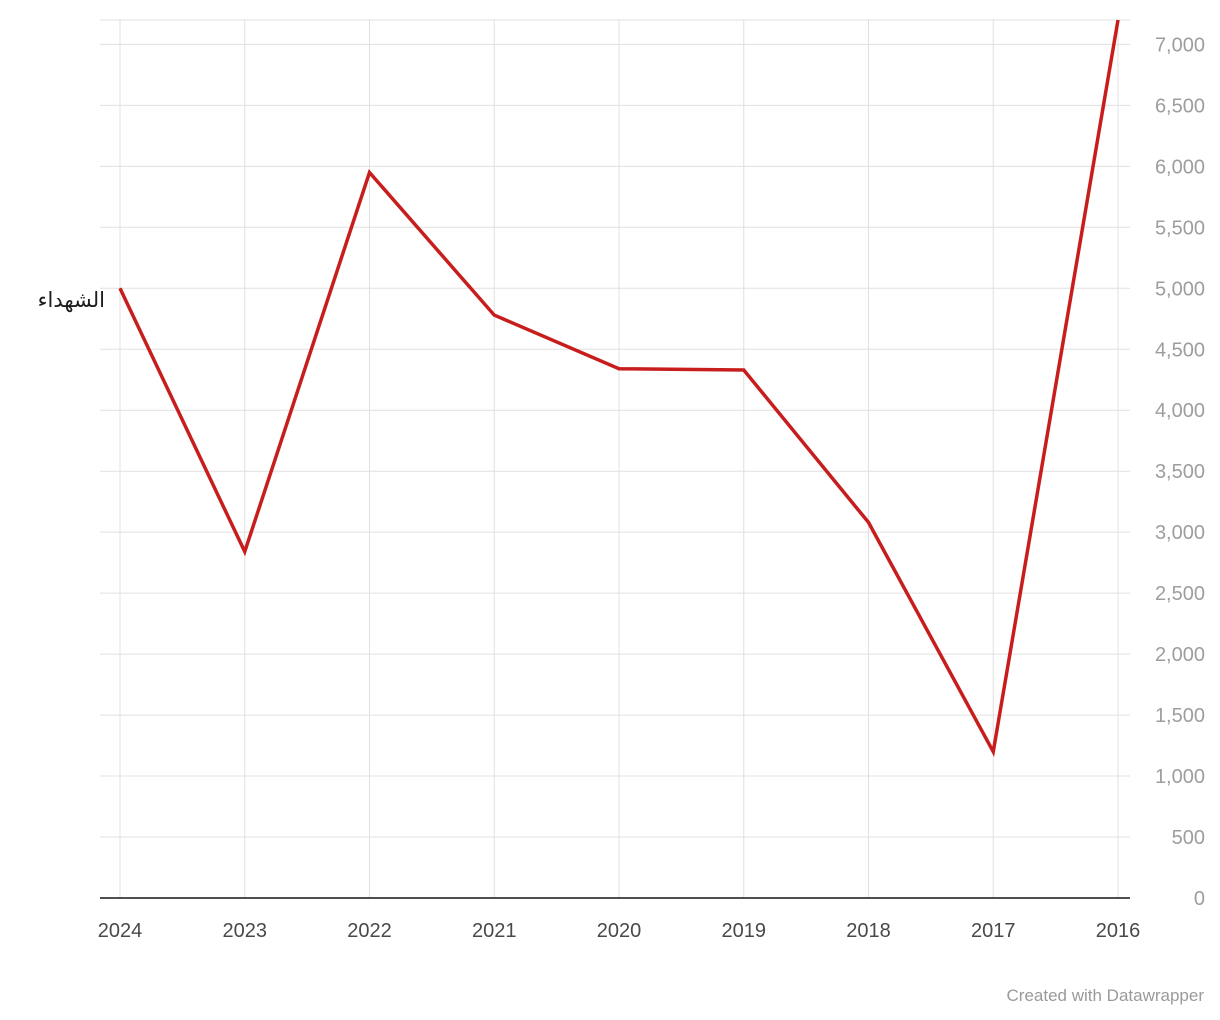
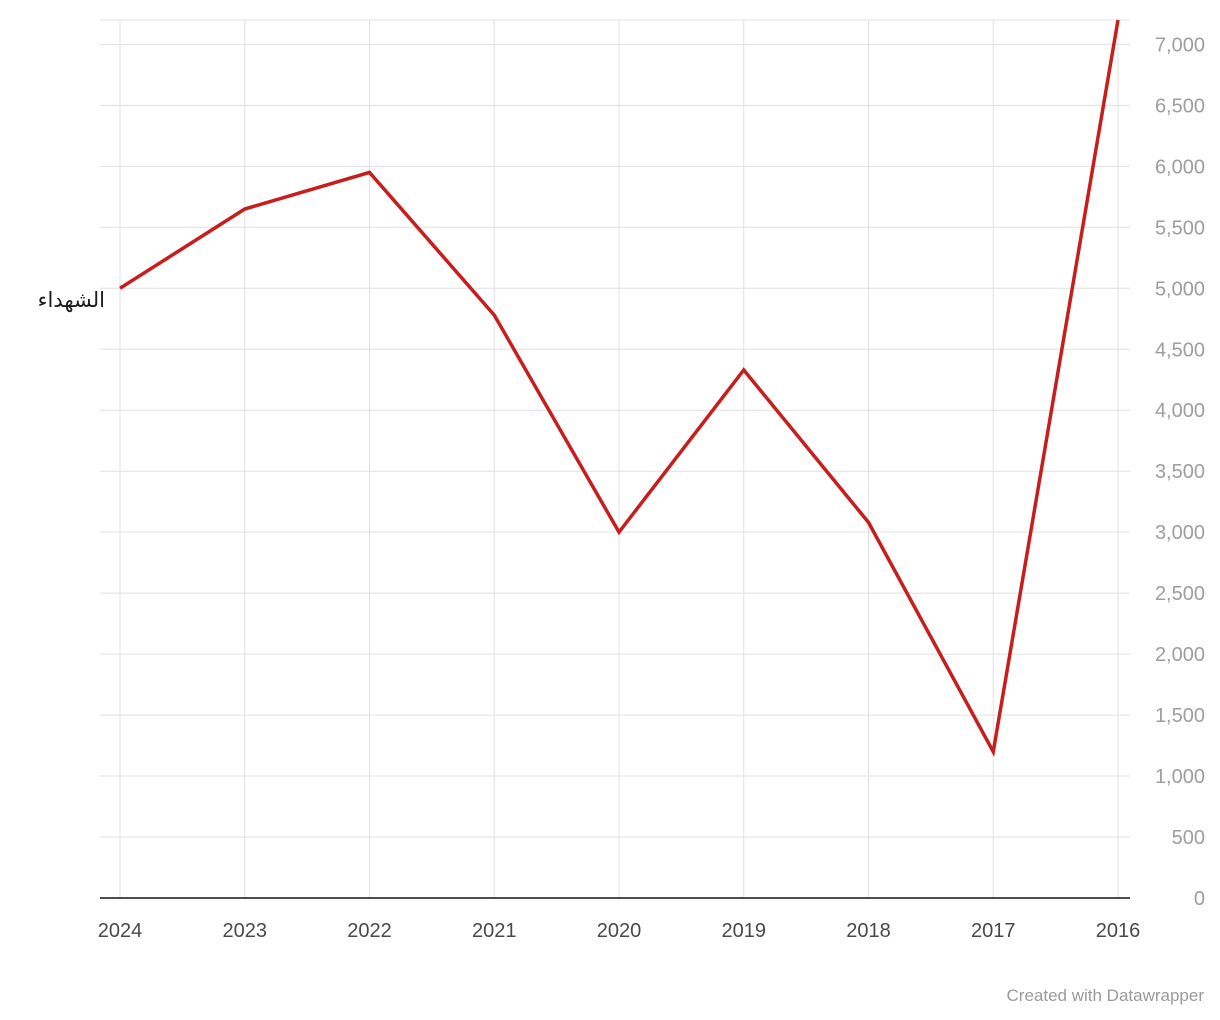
2023: 2840 -> 5650
2020: 4340 -> 3000
